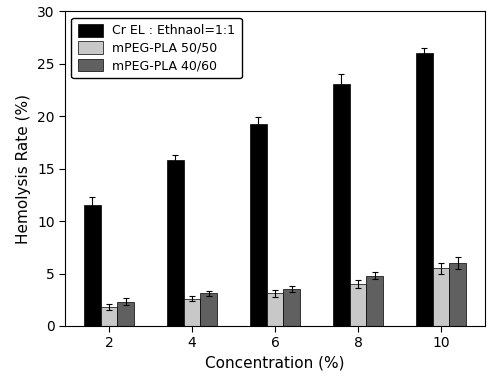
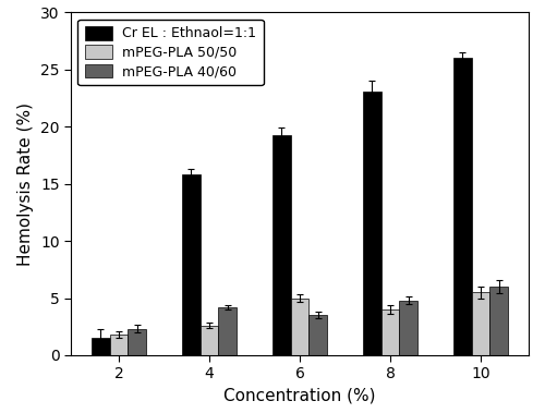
Cr EL : Ethnaol=1:1/2: 11.5 -> 1.5
mPEG-PLA 40/60/4: 3.1 -> 4.2
mPEG-PLA 50/50/6: 3.1 -> 5.0
